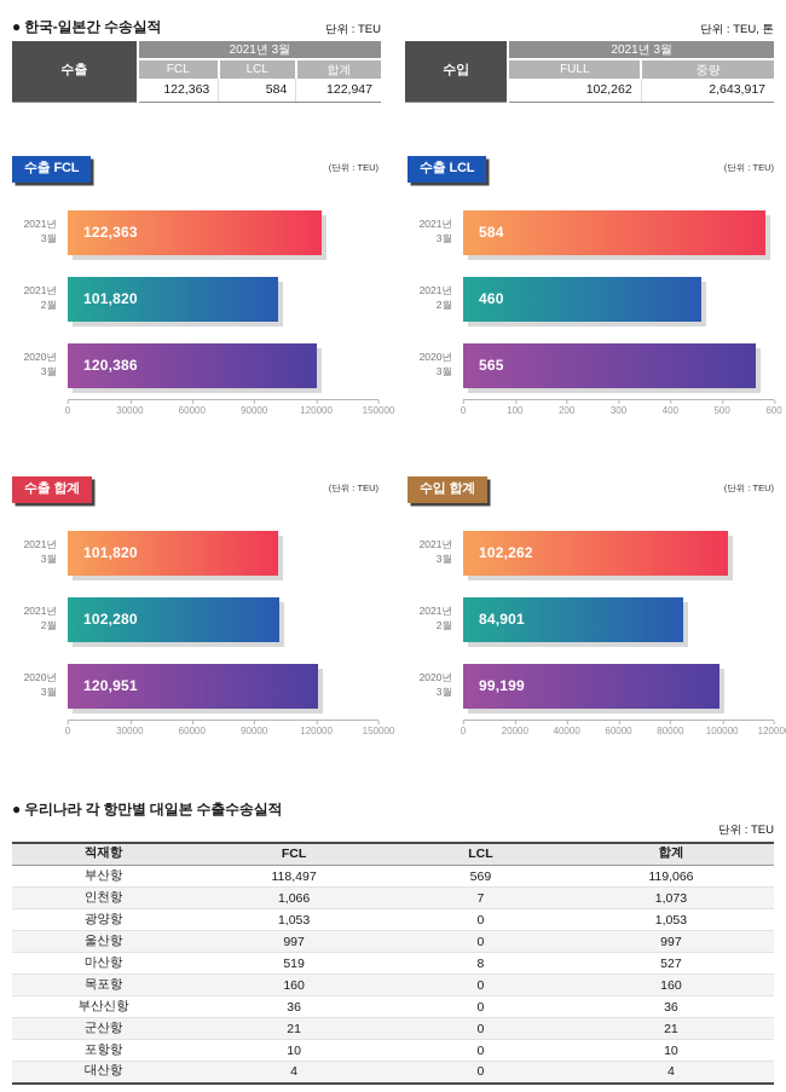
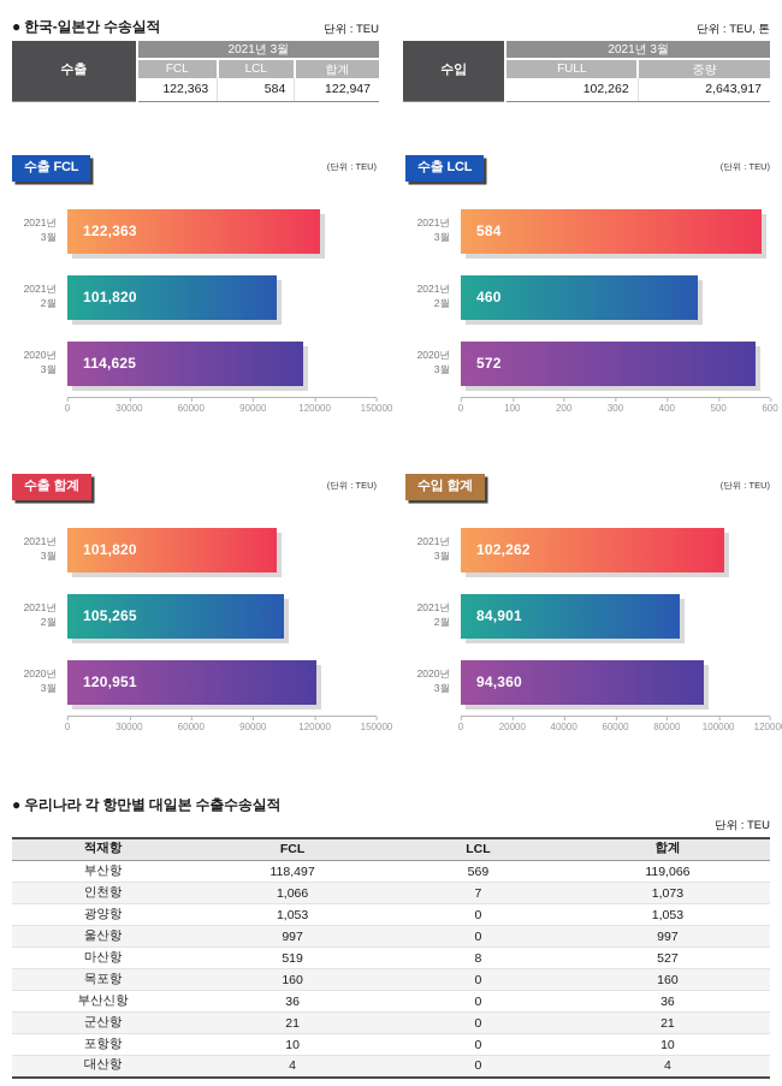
수출 FCL/2020년 3월: 120,386 -> 114,625
수출 LCL/2020년 3월: 565 -> 572
수출 합계/2021년 2월: 102,280 -> 105,265
수입 합계/2020년 3월: 99,199 -> 94,360
